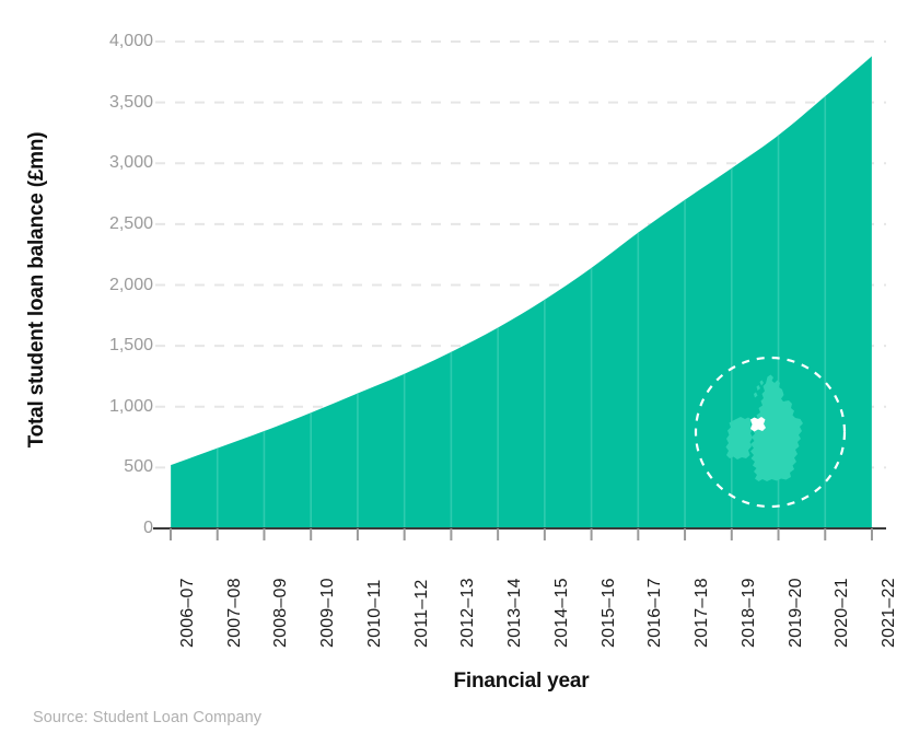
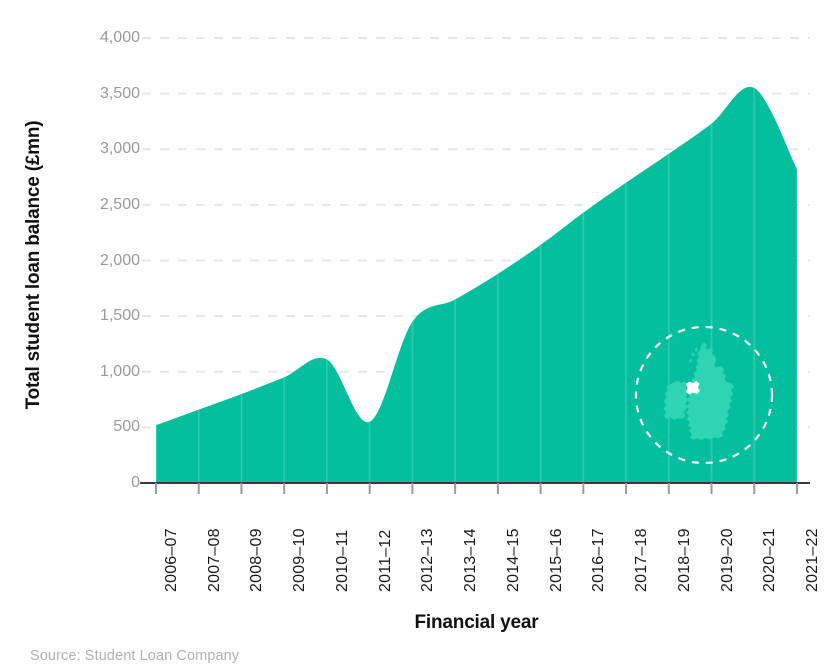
2011–12: 1270 -> 550
2021–22: 3880 -> 2820
